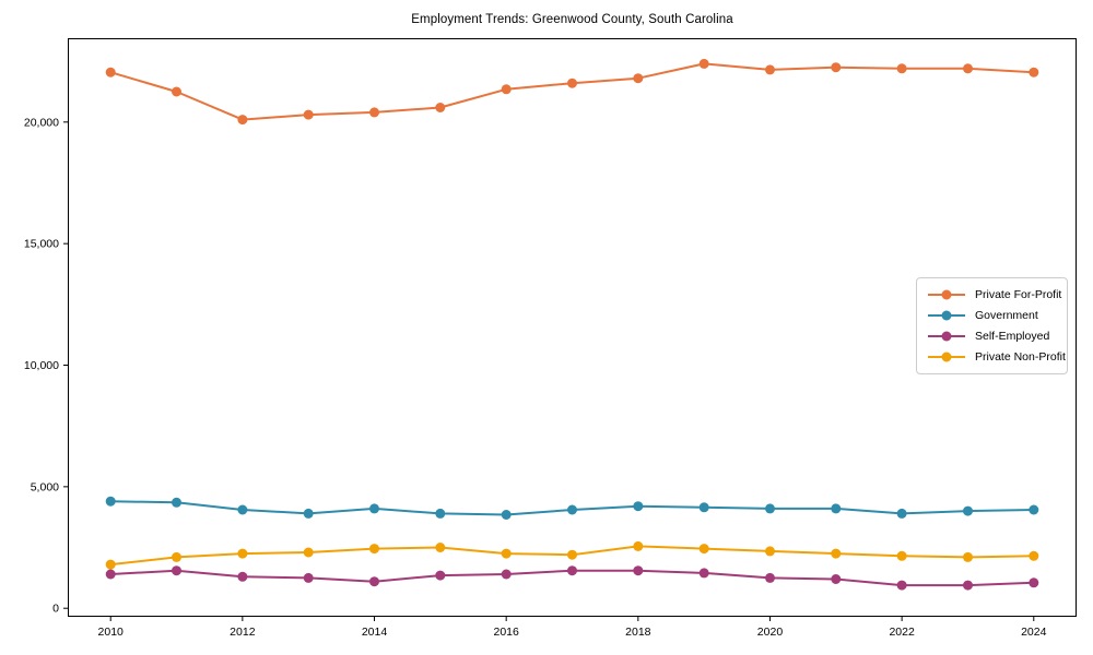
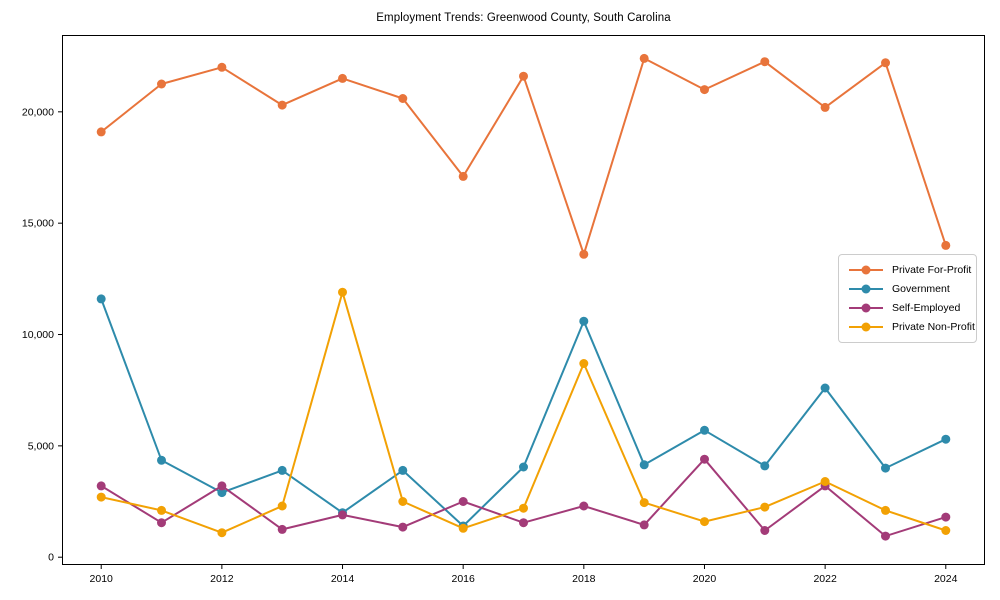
Private For-Profit/2010: 22000 -> 19100
Government/2010: 4400 -> 11600
Self-Employed/2010: 1400 -> 3200
Private Non-Profit/2010: 1800 -> 2700
Private For-Profit/2012: 20100 -> 22000
Government/2012: 4000 -> 2900
Self-Employed/2012: 1300 -> 3200
Private Non-Profit/2012: 2200 -> 1100
Private For-Profit/2014: 20400 -> 21500
Government/2014: 4100 -> 2000
Self-Employed/2014: 1100 -> 1900
Private Non-Profit/2014: 2400 -> 11900
Private For-Profit/2016: 21400 -> 17100
Government/2016: 3800 -> 1400
Self-Employed/2016: 1400 -> 2500
Private Non-Profit/2016: 2200 -> 1300
Private For-Profit/2018: 21800 -> 13600
Government/2018: 4200 -> 10600
Self-Employed/2018: 1600 -> 2300
Private Non-Profit/2018: 2600 -> 8700
Private For-Profit/2020: 22200 -> 21000
Government/2020: 4100 -> 5700
Self-Employed/2020: 1200 -> 4400
Private Non-Profit/2020: 2400 -> 1600
Private For-Profit/2022: 22200 -> 20200
Government/2022: 3900 -> 7600
Self-Employed/2022: 1000 -> 3200
Private Non-Profit/2022: 2200 -> 3400
Private For-Profit/2024: 22000 -> 14000
Government/2024: 4000 -> 5300
Self-Employed/2024: 1000 -> 1800
Private Non-Profit/2024: 2200 -> 1200
